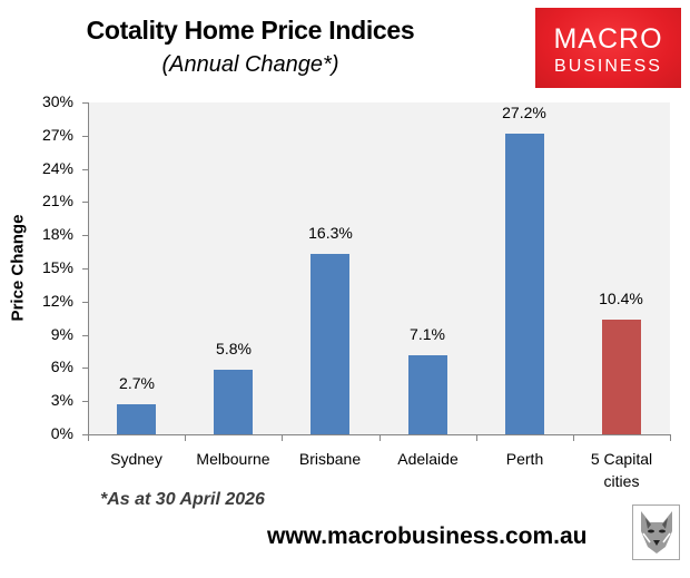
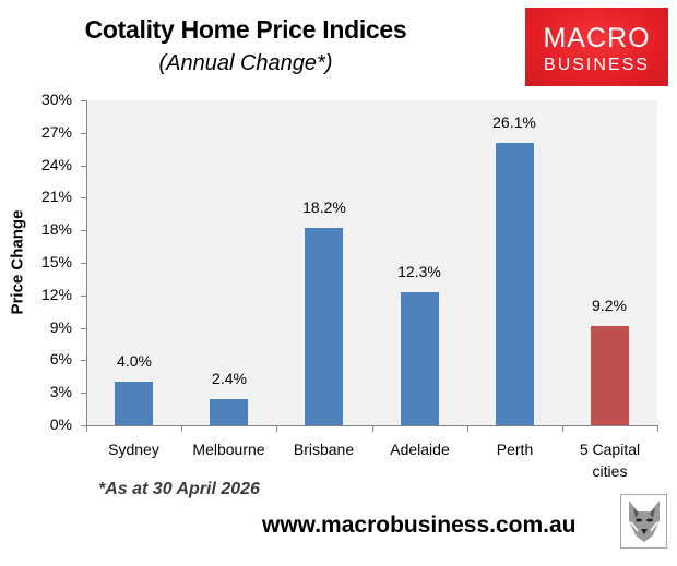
Sydney: 2.7% -> 4.0%
Melbourne: 5.8% -> 2.4%
Brisbane: 16.3% -> 18.2%
Adelaide: 7.1% -> 12.3%
Perth: 27.2% -> 26.1%
5 Capital cities: 10.4% -> 9.2%
